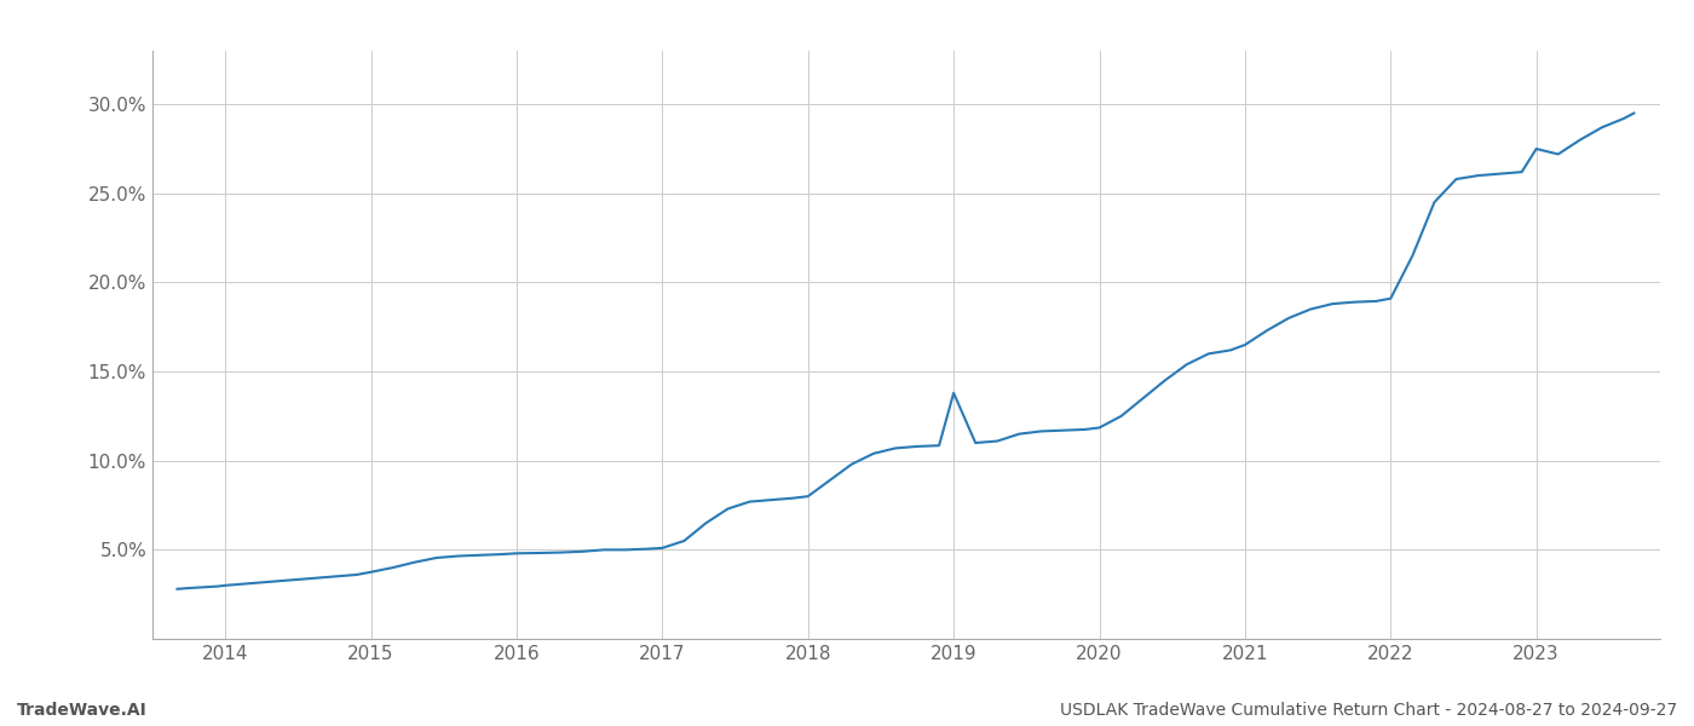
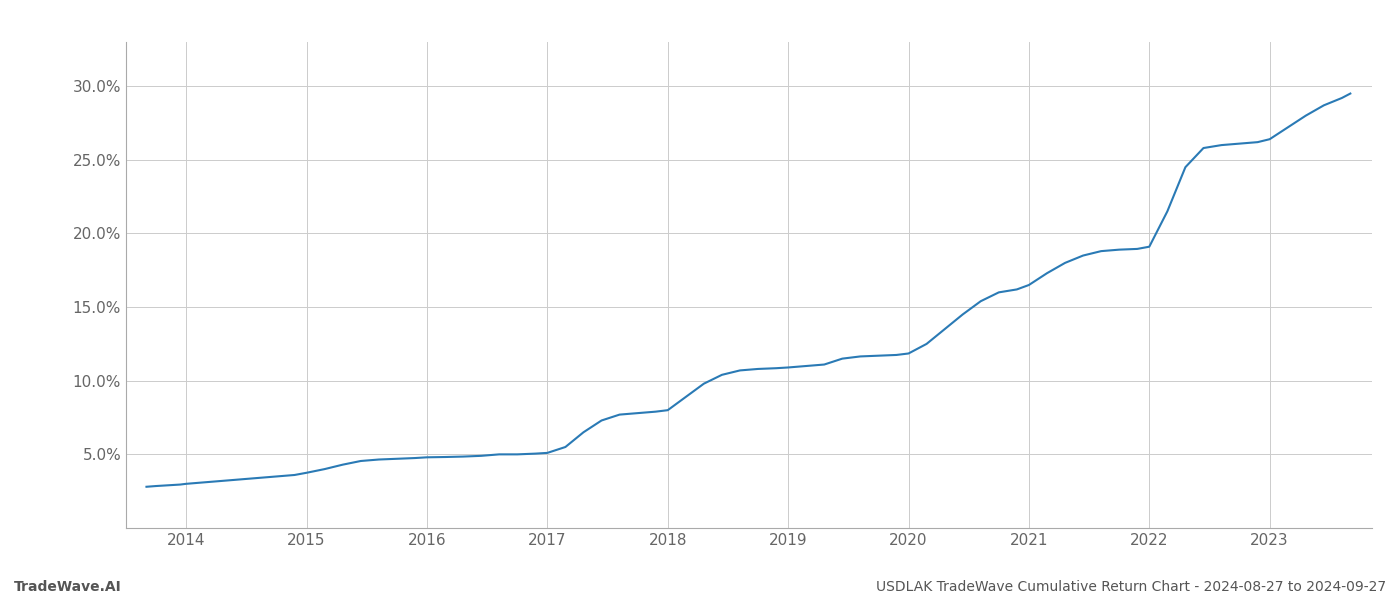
2019: 13.8% -> 10.9%
2023: 27.5% -> 26.4%
